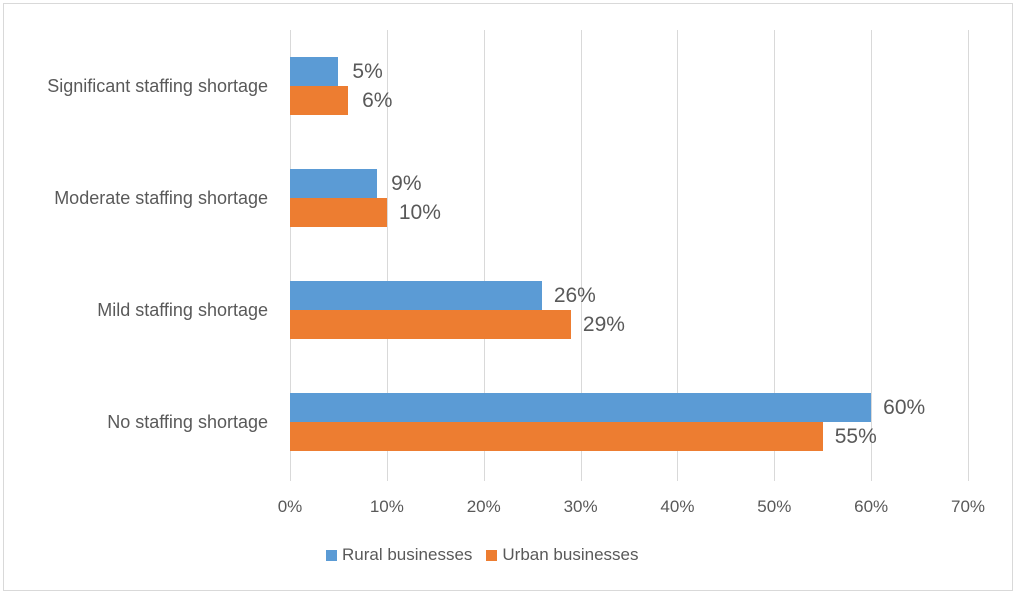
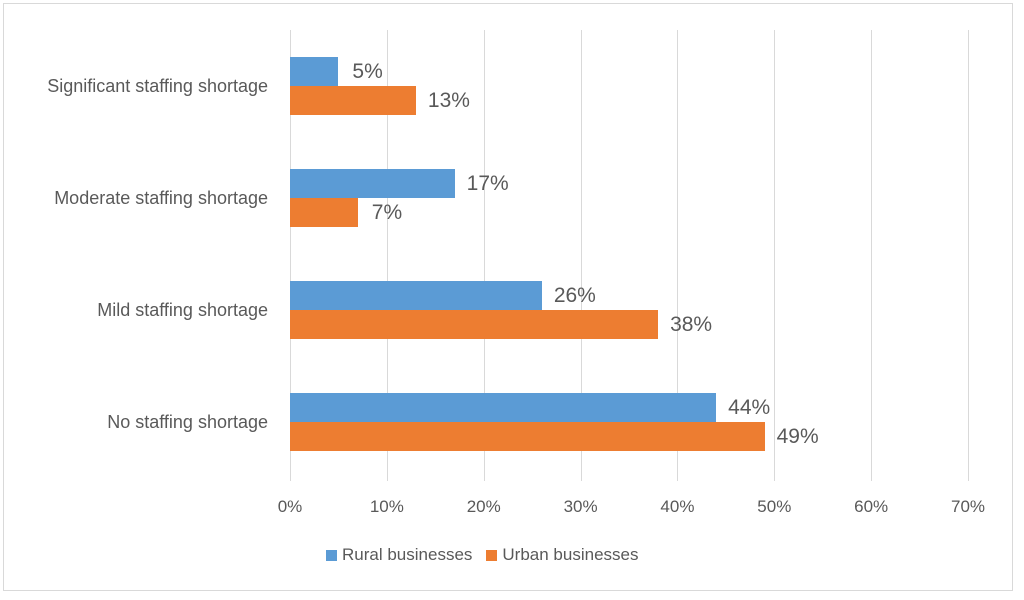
Rural businesses/No staffing shortage: 60% -> 44%
Urban businesses/No staffing shortage: 55% -> 49%
Urban businesses/Mild staffing shortage: 29% -> 38%
Rural businesses/Moderate staffing shortage: 9% -> 17%
Urban businesses/Moderate staffing shortage: 10% -> 7%
Urban businesses/Significant staffing shortage: 6% -> 13%
